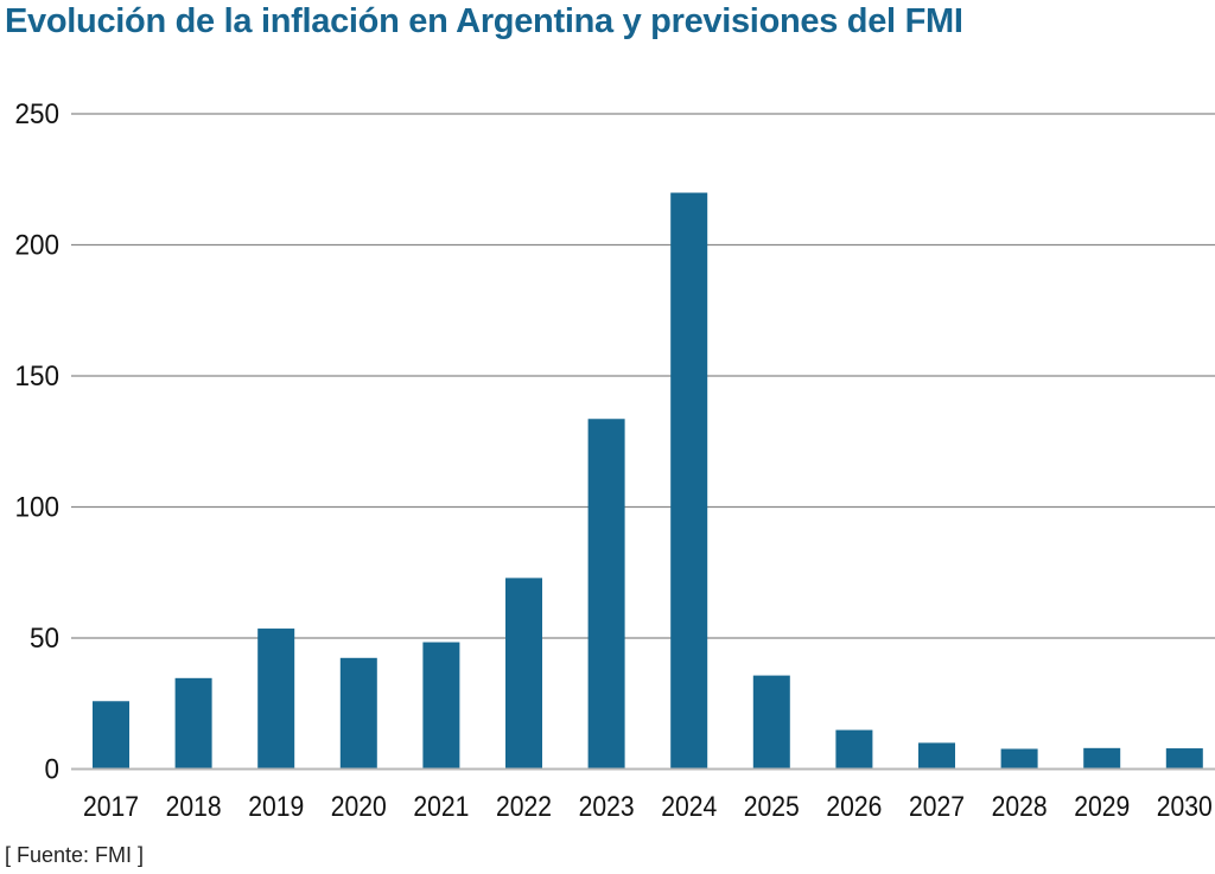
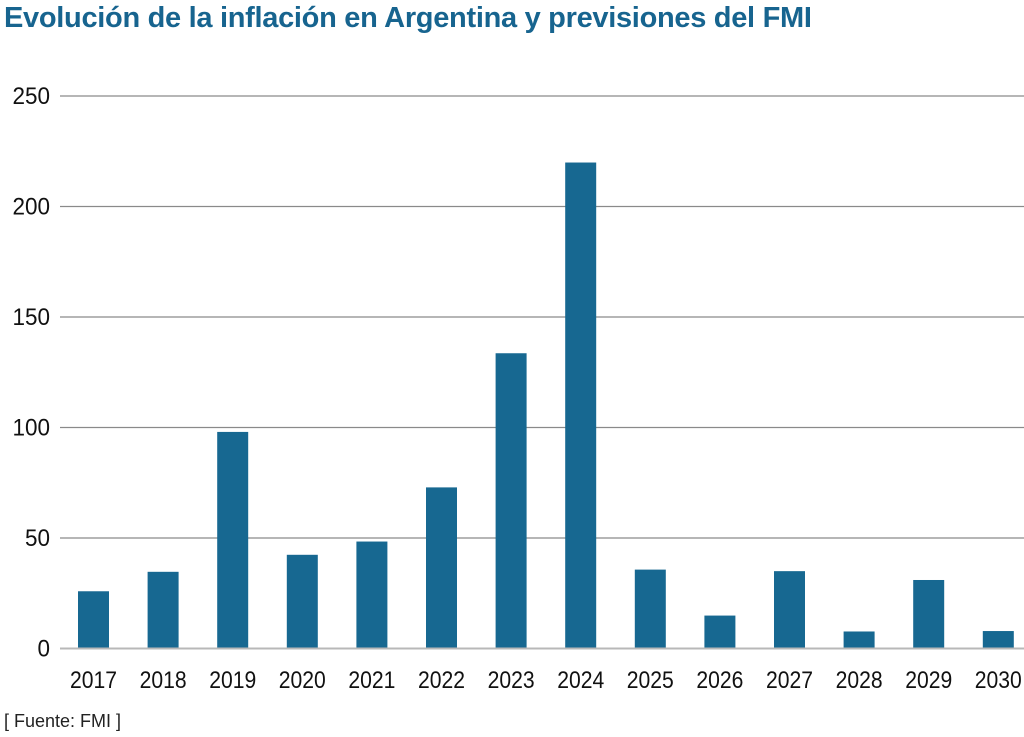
2019: 54 -> 98
2027: 10 -> 35
2029: 8 -> 31
